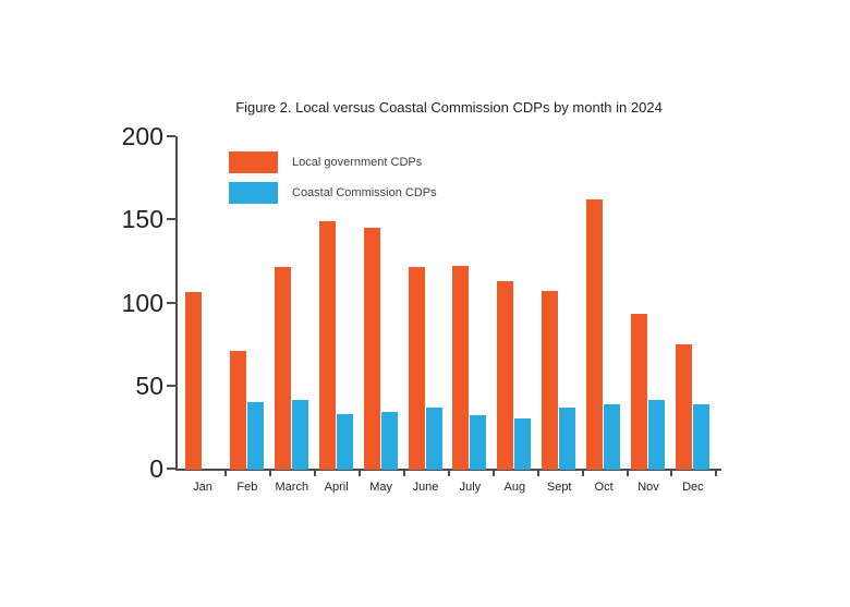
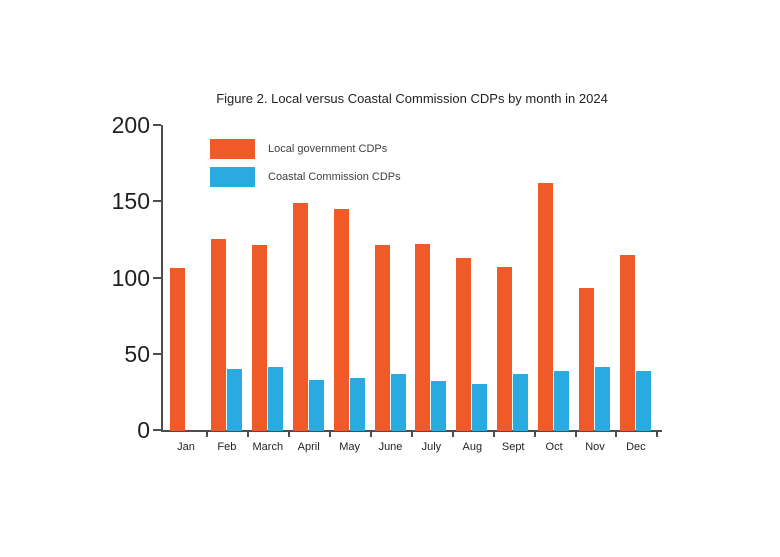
Local government CDPs/Feb: 71 -> 125
Local government CDPs/Dec: 75 -> 115
